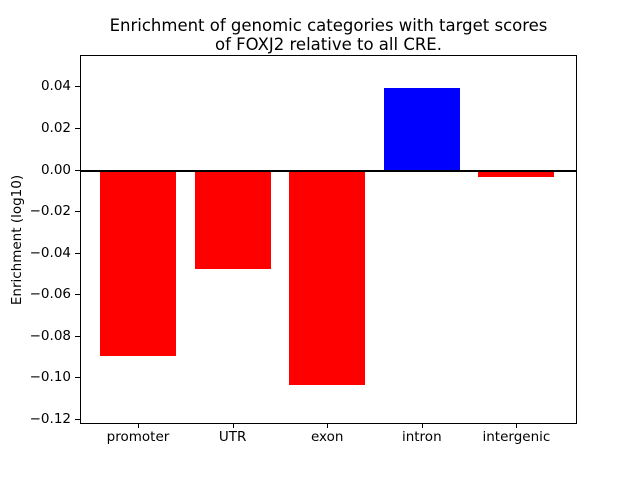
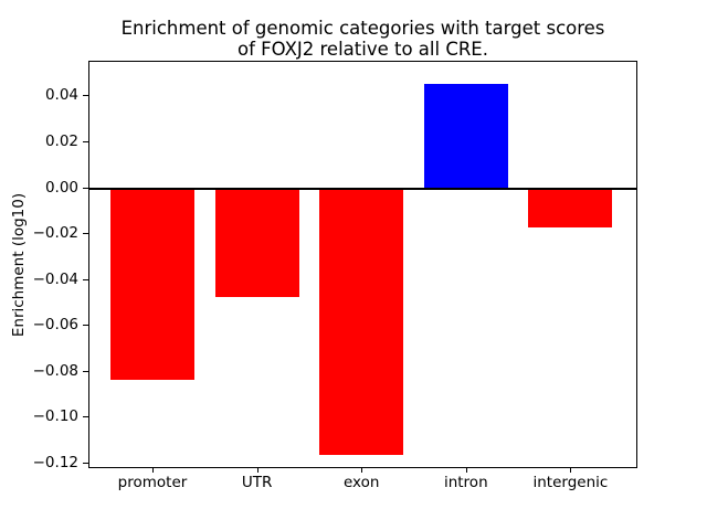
promoter: -0.089 -> -0.083
exon: -0.103 -> -0.116
intron: 0.040 -> 0.046
intergenic: -0.003 -> -0.017
